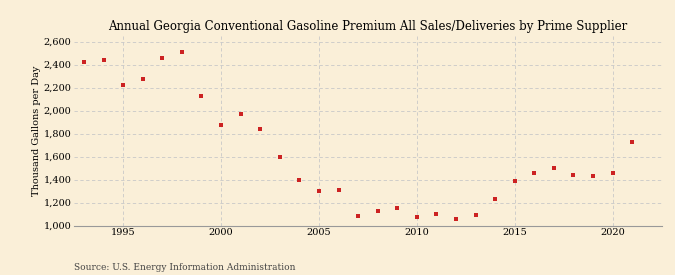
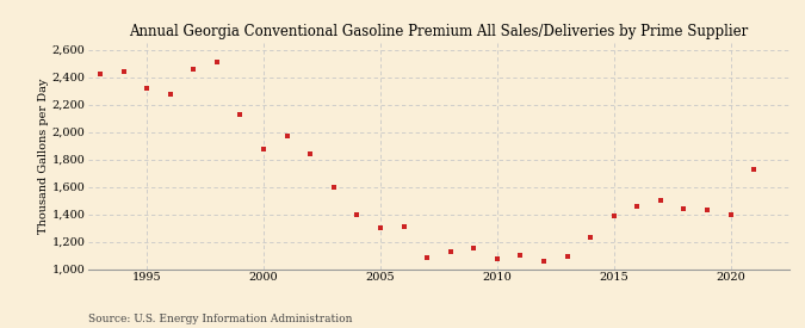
1995: 2,220 -> 2,320
2020: 1,460 -> 1,400
